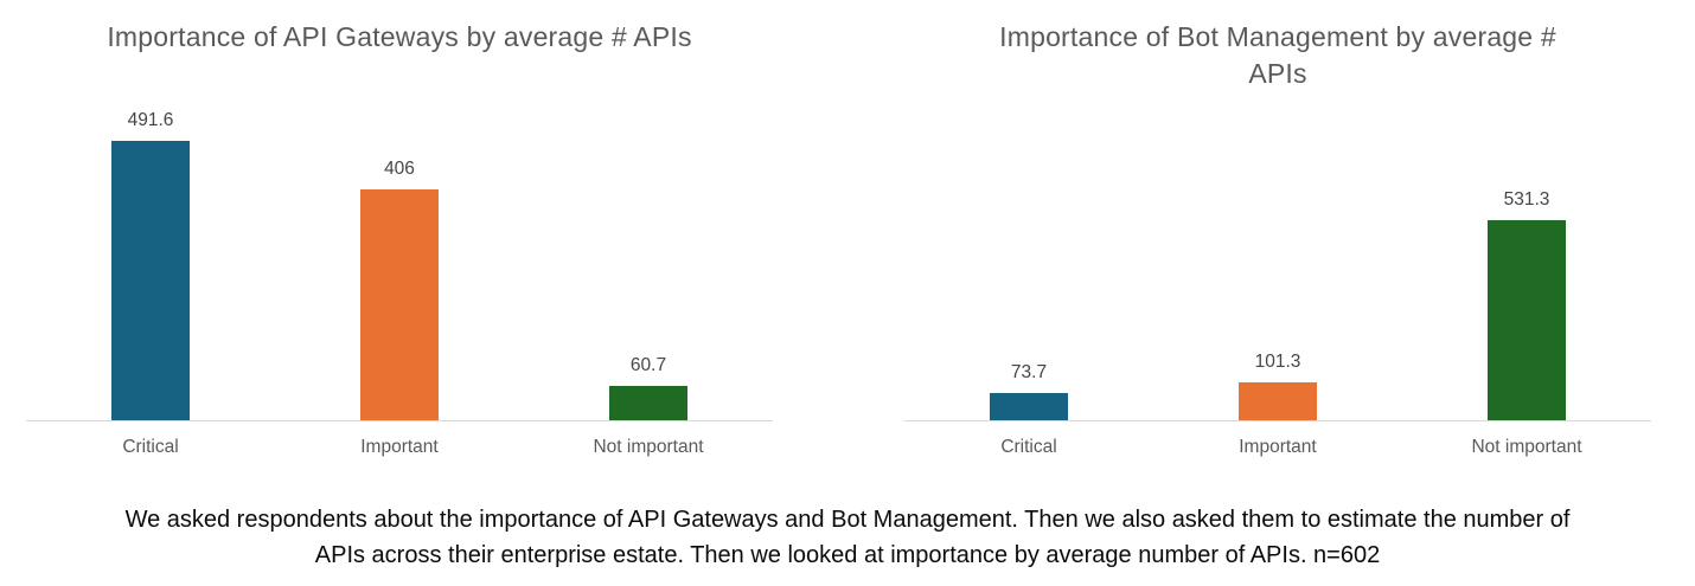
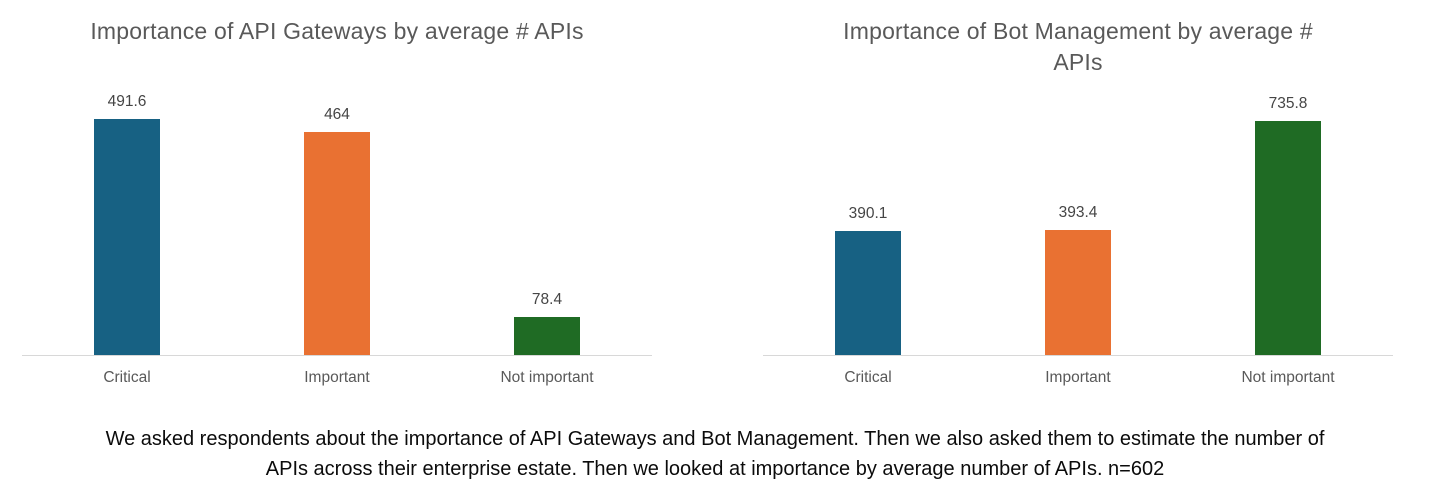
Importance of API Gateways by average # APIs/Important: 406 -> 464
Importance of API Gateways by average # APIs/Not important: 60.7 -> 78.4
Importance of Bot Management by average # APIs/Critical: 73.7 -> 390.1
Importance of Bot Management by average # APIs/Important: 101.3 -> 393.4
Importance of Bot Management by average # APIs/Not important: 531.3 -> 735.8
